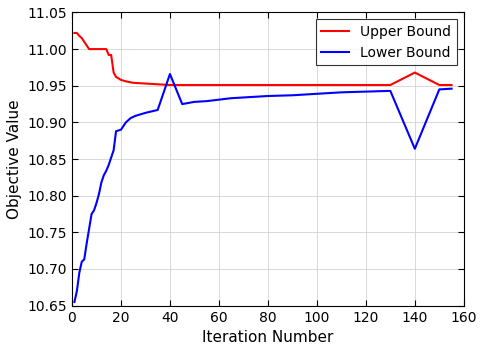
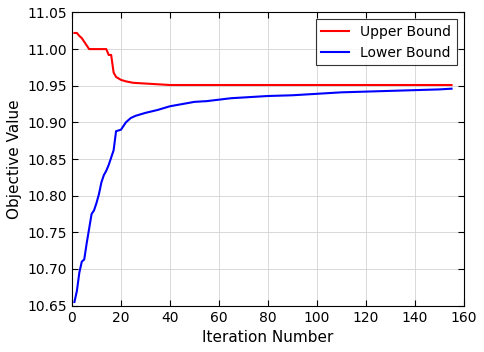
Lower Bound/40: 10.966 -> 10.922
Upper Bound/140: 10.968 -> 10.951
Lower Bound/140: 10.864 -> 10.944
